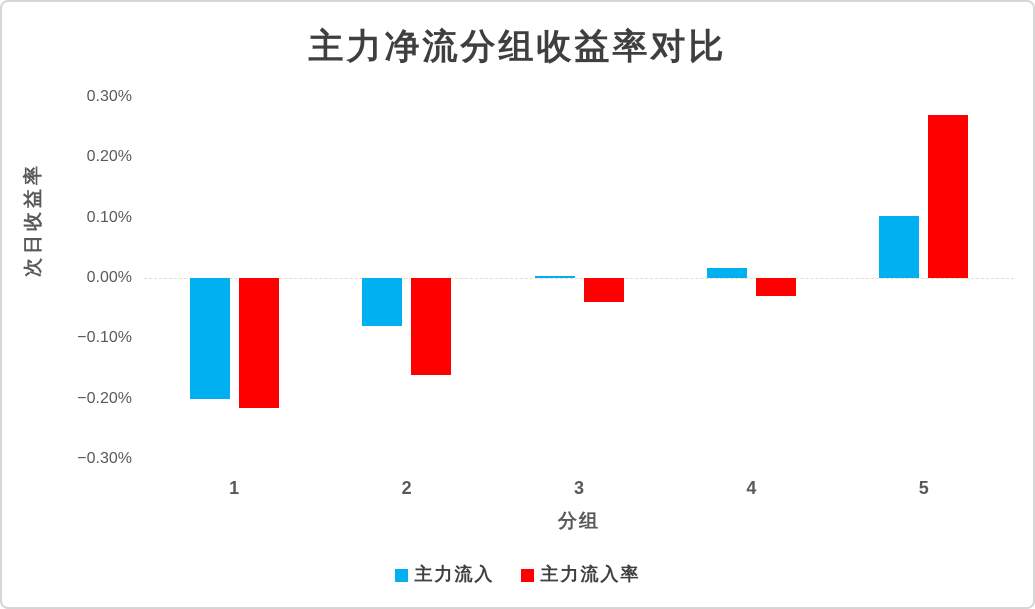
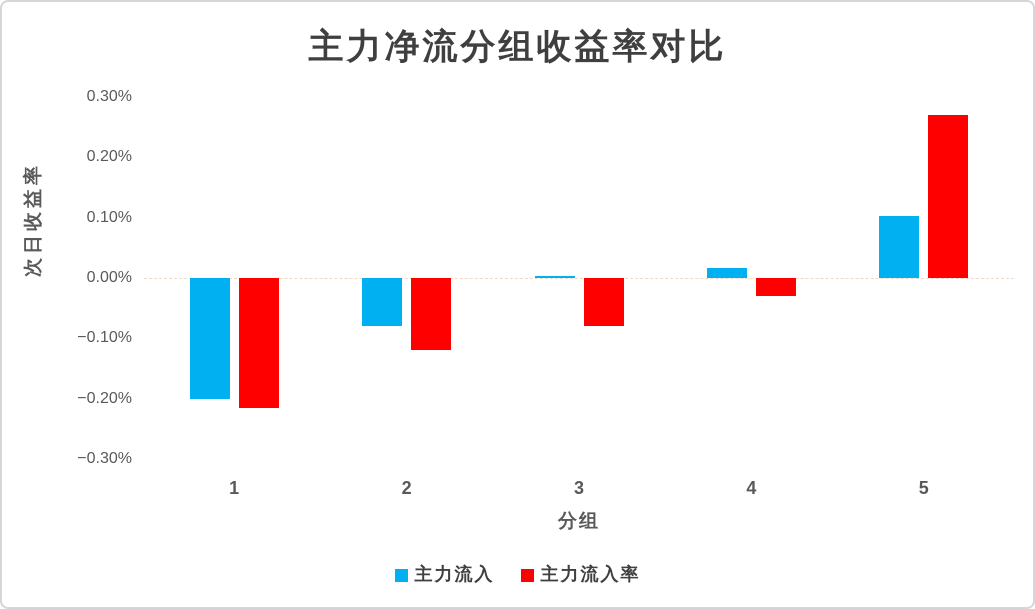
主力流入率/2: -0.16% -> -0.12%
主力流入率/3: -0.04% -> -0.08%
